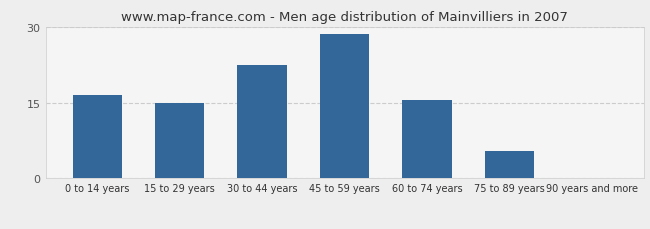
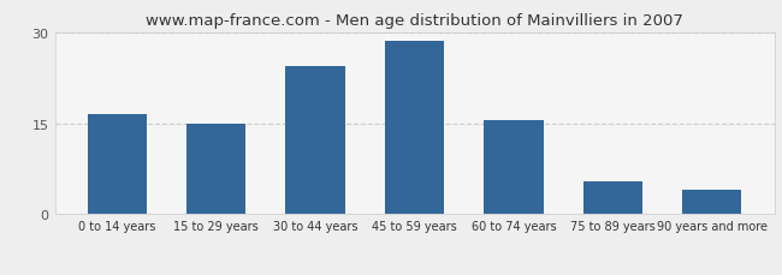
30 to 44 years: 22.5 -> 24.4
90 years and more: 0.1 -> 4.0
